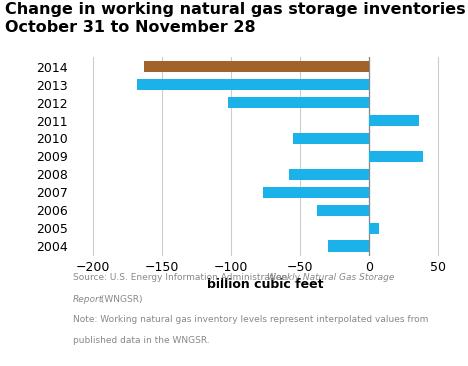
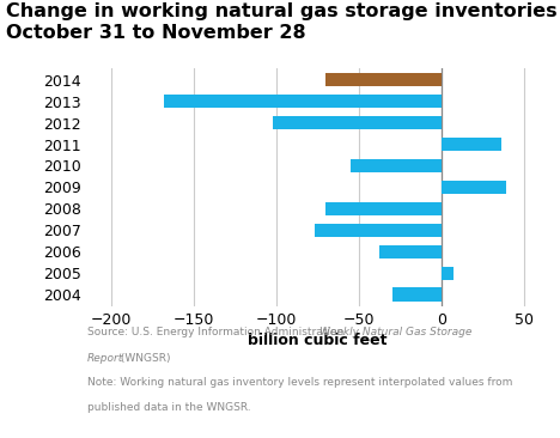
2014: -163 -> -70
2008: -58 -> -70
